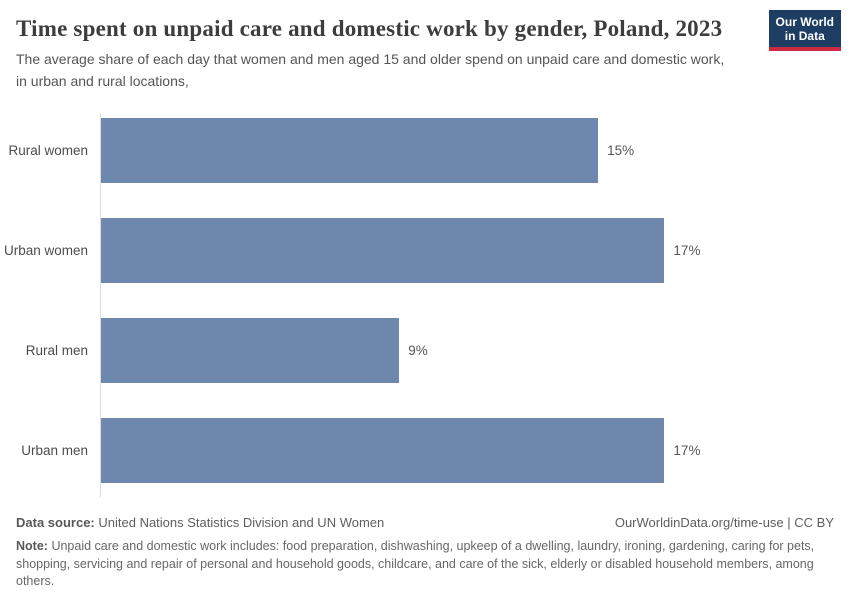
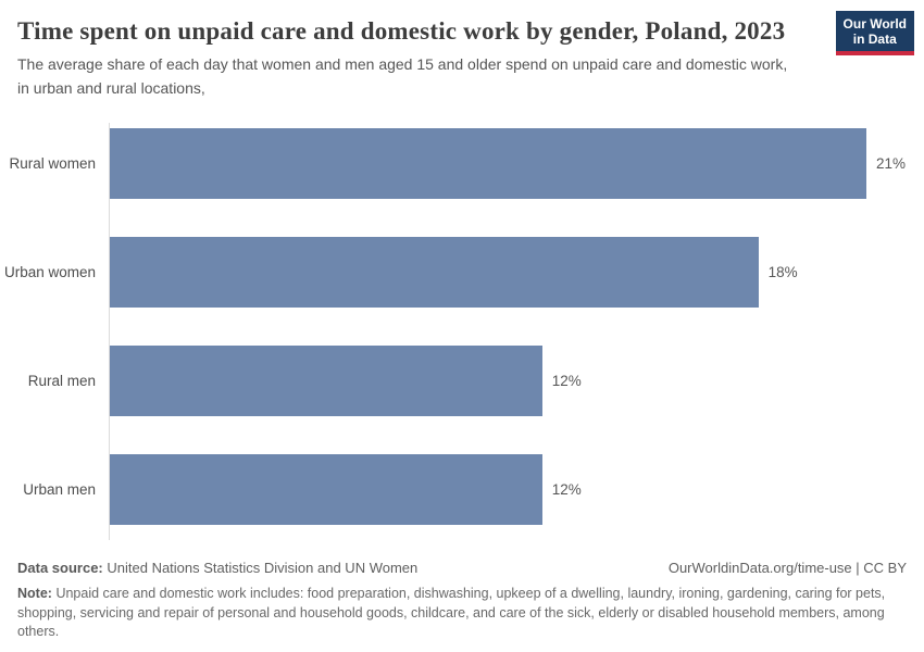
Rural women: 15% -> 21%
Urban women: 17% -> 18%
Rural men: 9% -> 12%
Urban men: 17% -> 12%
